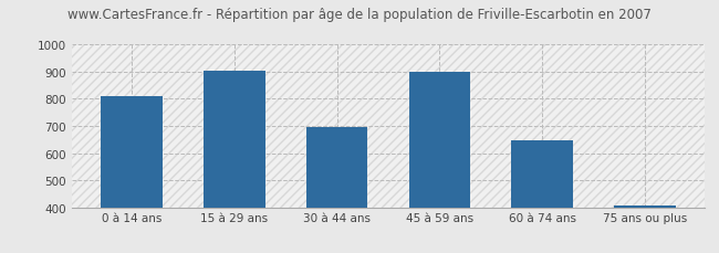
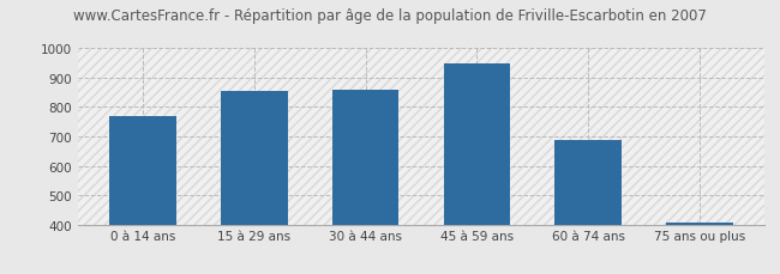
0 à 14 ans: 810 -> 770
15 à 29 ans: 905 -> 855
30 à 44 ans: 695 -> 860
45 à 59 ans: 900 -> 948
60 à 74 ans: 645 -> 688
